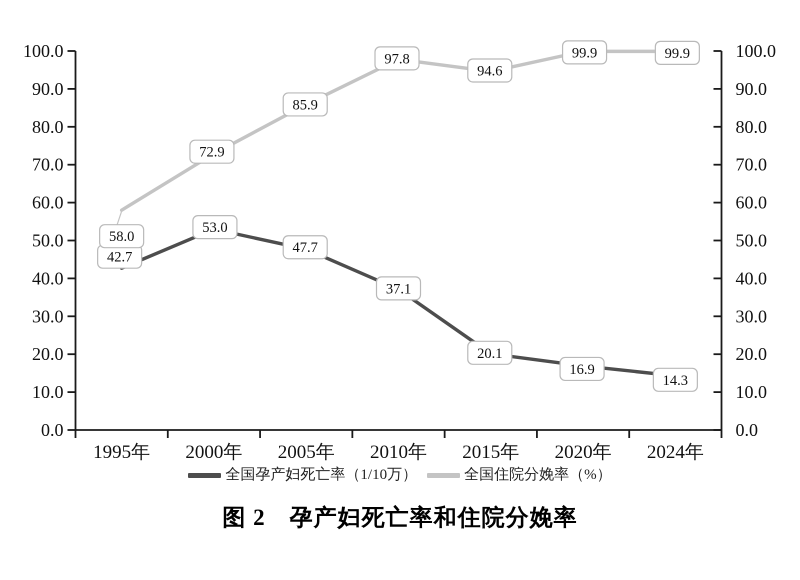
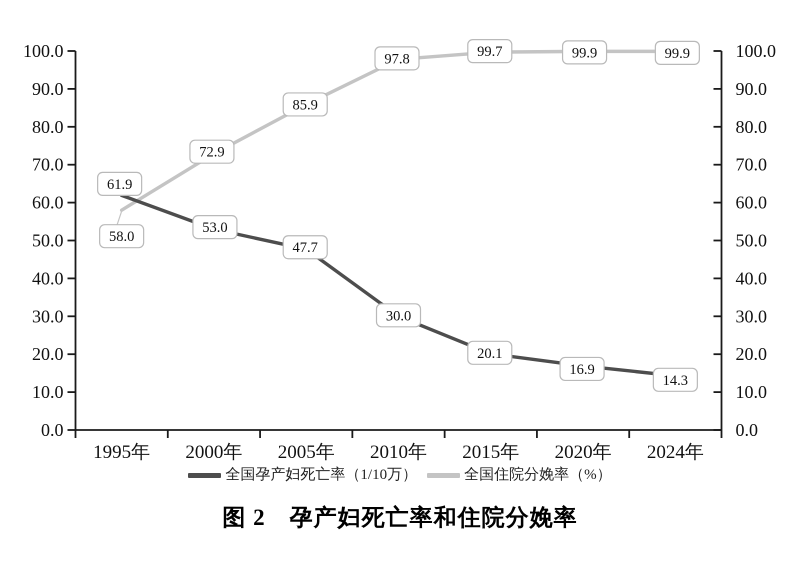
全国孕产妇死亡率（1/10万）/1995年: 42.7 -> 61.9
全国孕产妇死亡率（1/10万）/2010年: 37.1 -> 30.0
全国住院分娩率（%）/2015年: 94.6 -> 99.7
